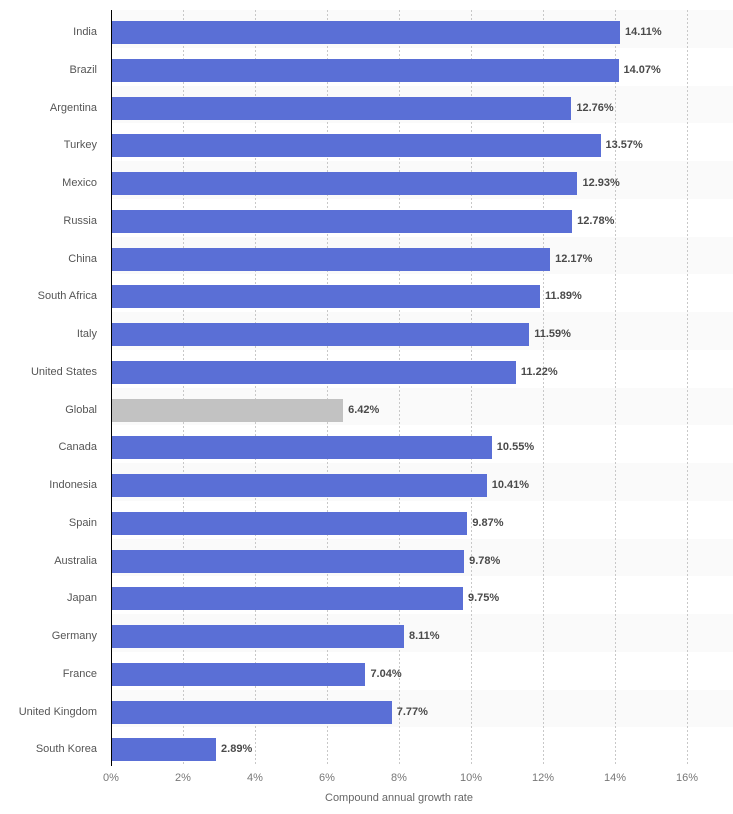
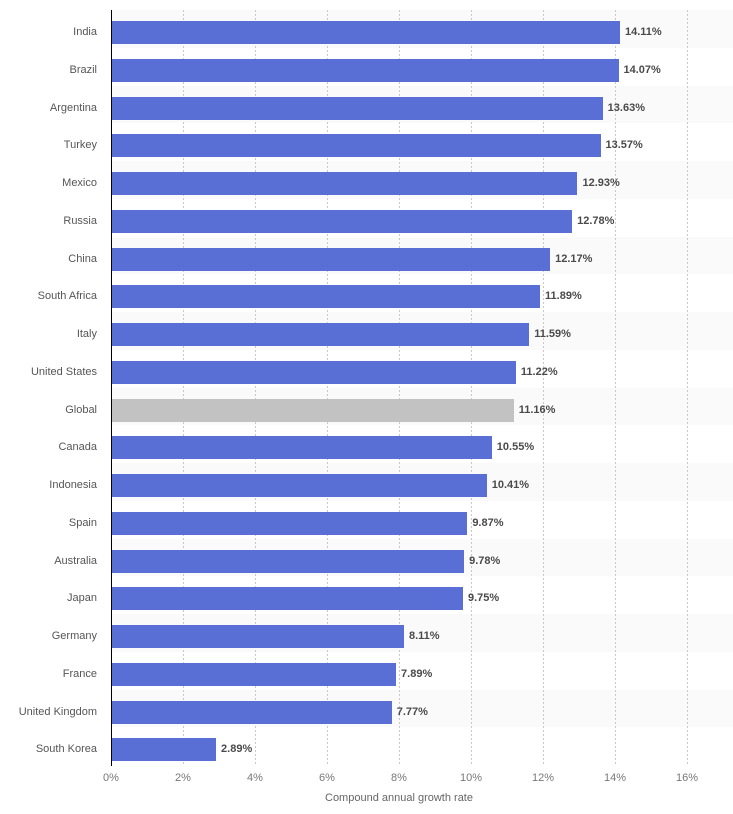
Argentina: 12.76% -> 13.63%
Global: 6.42% -> 11.16%
France: 7.04% -> 7.89%
